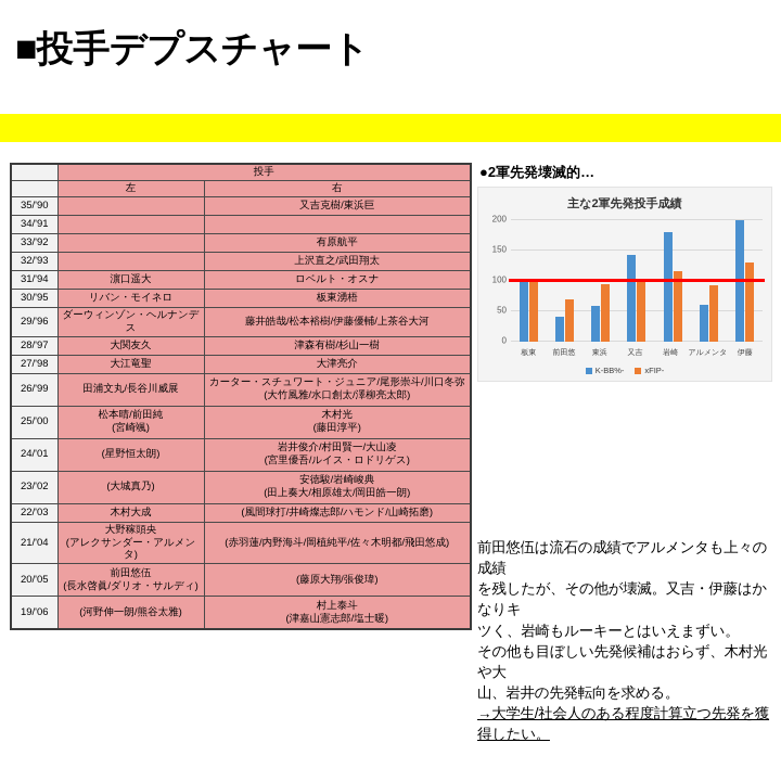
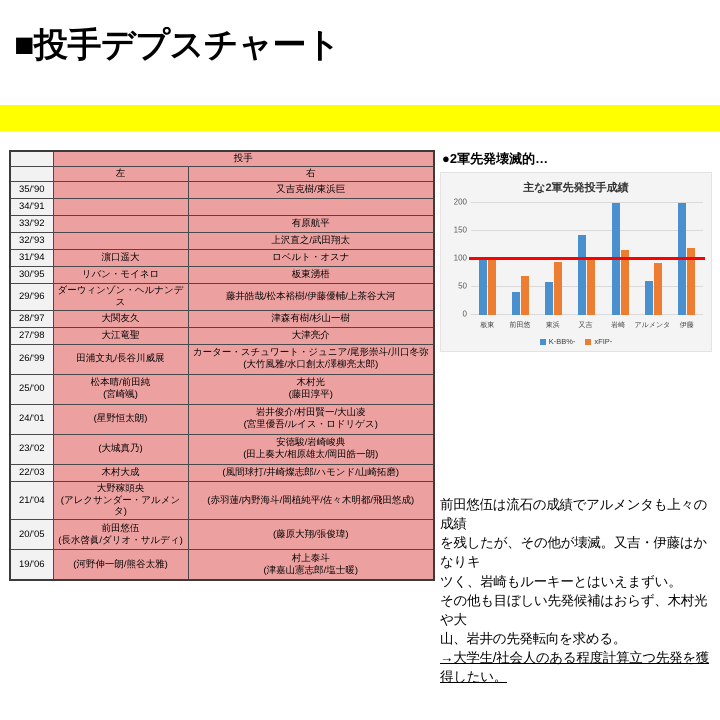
K-BB%-/岩崎: 180 -> 200
xFIP-/伊藤: 130 -> 120
